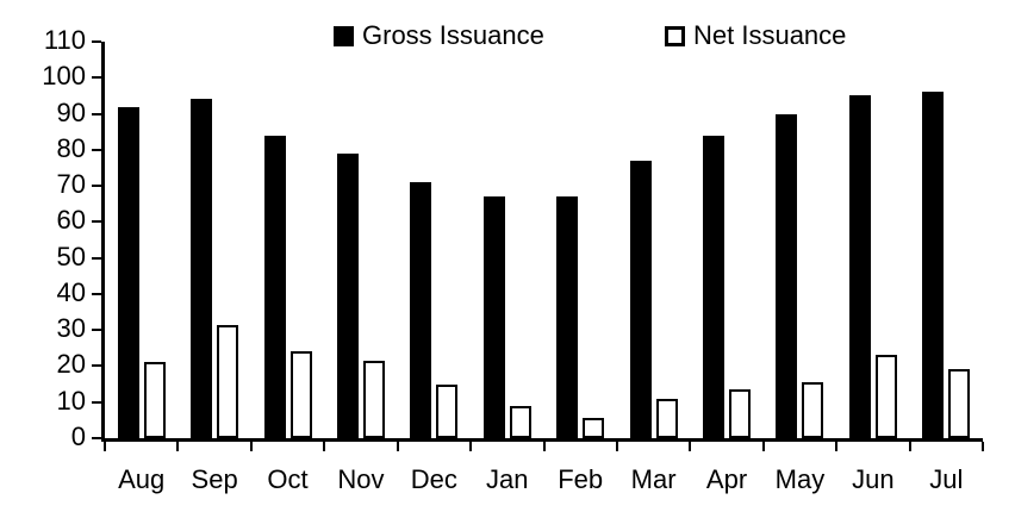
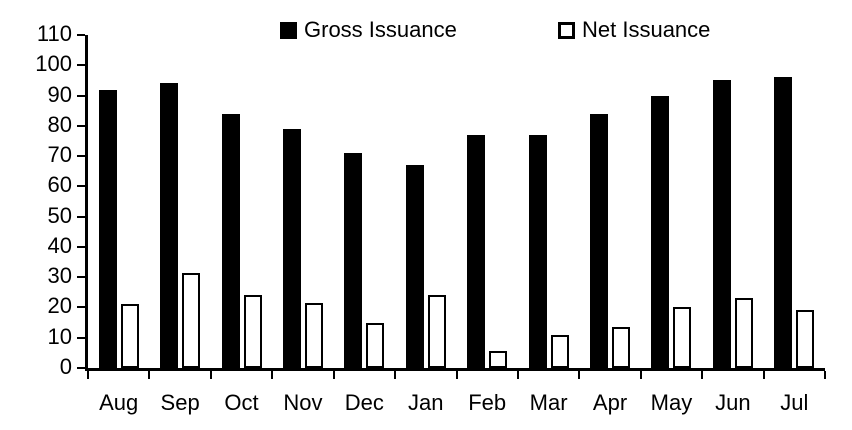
Net Issuance/Jan: 9 -> 24
Gross Issuance/Feb: 67 -> 77
Net Issuance/May: 16 -> 20
